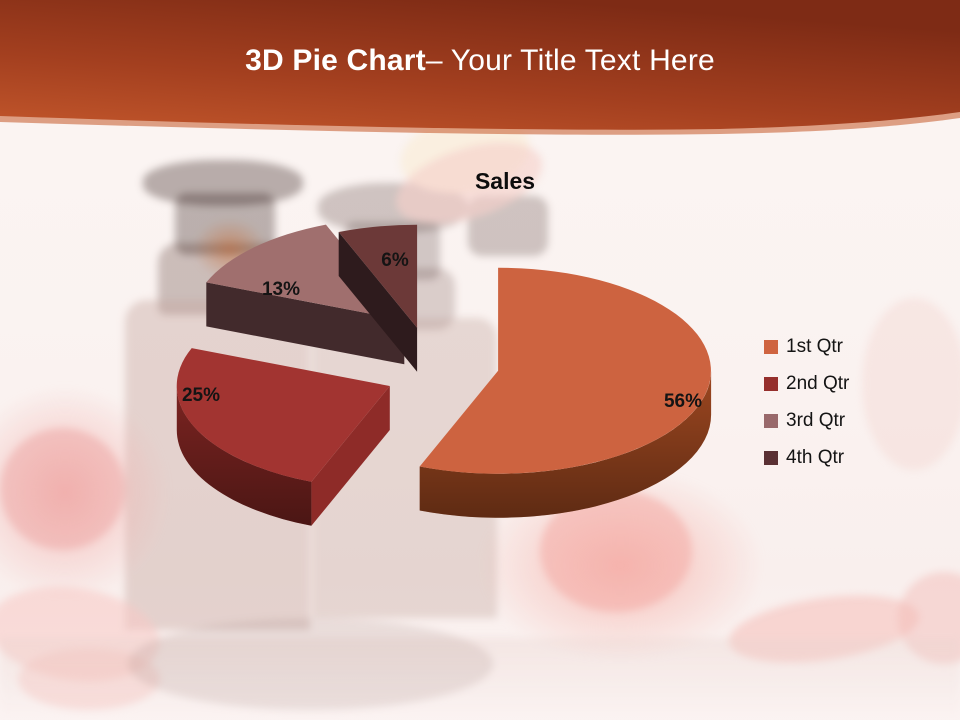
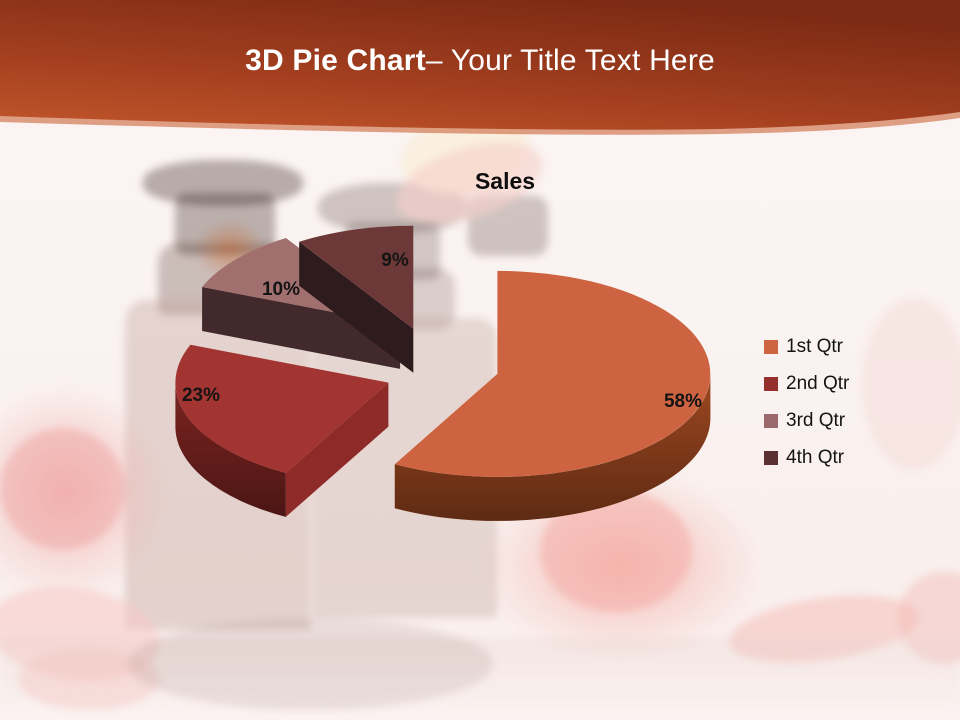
1st Qtr: 56% -> 58%
2nd Qtr: 25% -> 23%
3rd Qtr: 13% -> 10%
4th Qtr: 6% -> 9%
